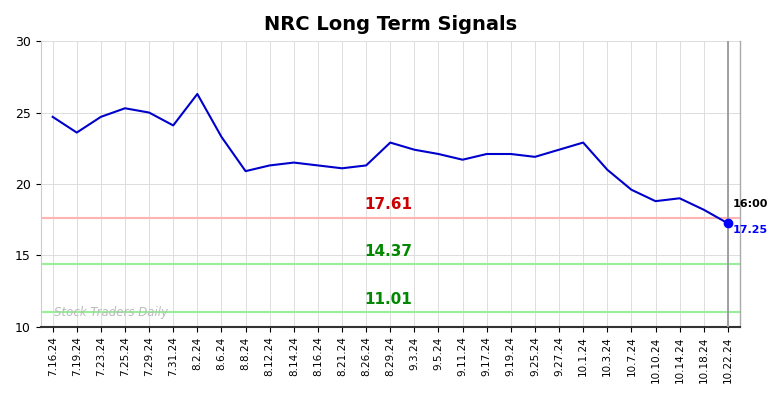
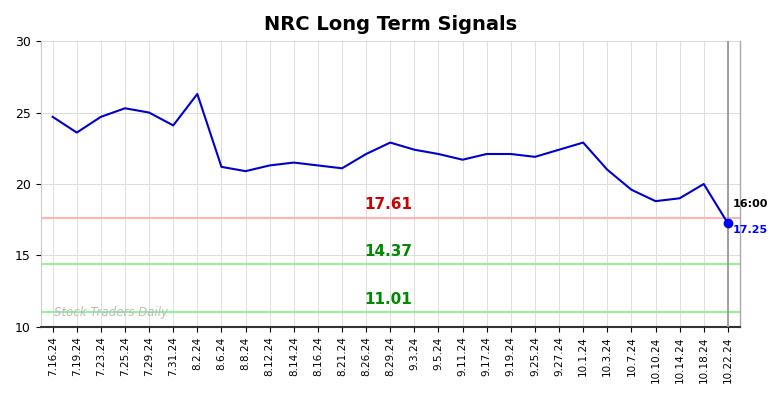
8.6.24: 23.3 -> 21.2
8.26.24: 21.3 -> 22.1
10.18.24: 18.2 -> 20.0
